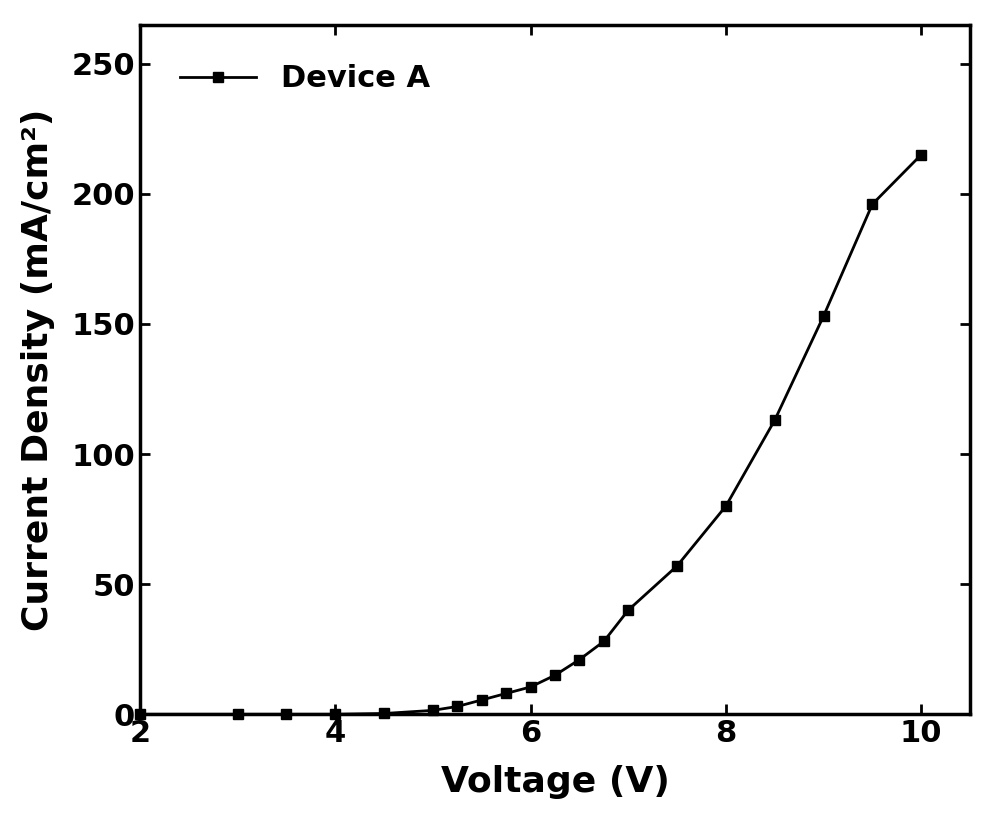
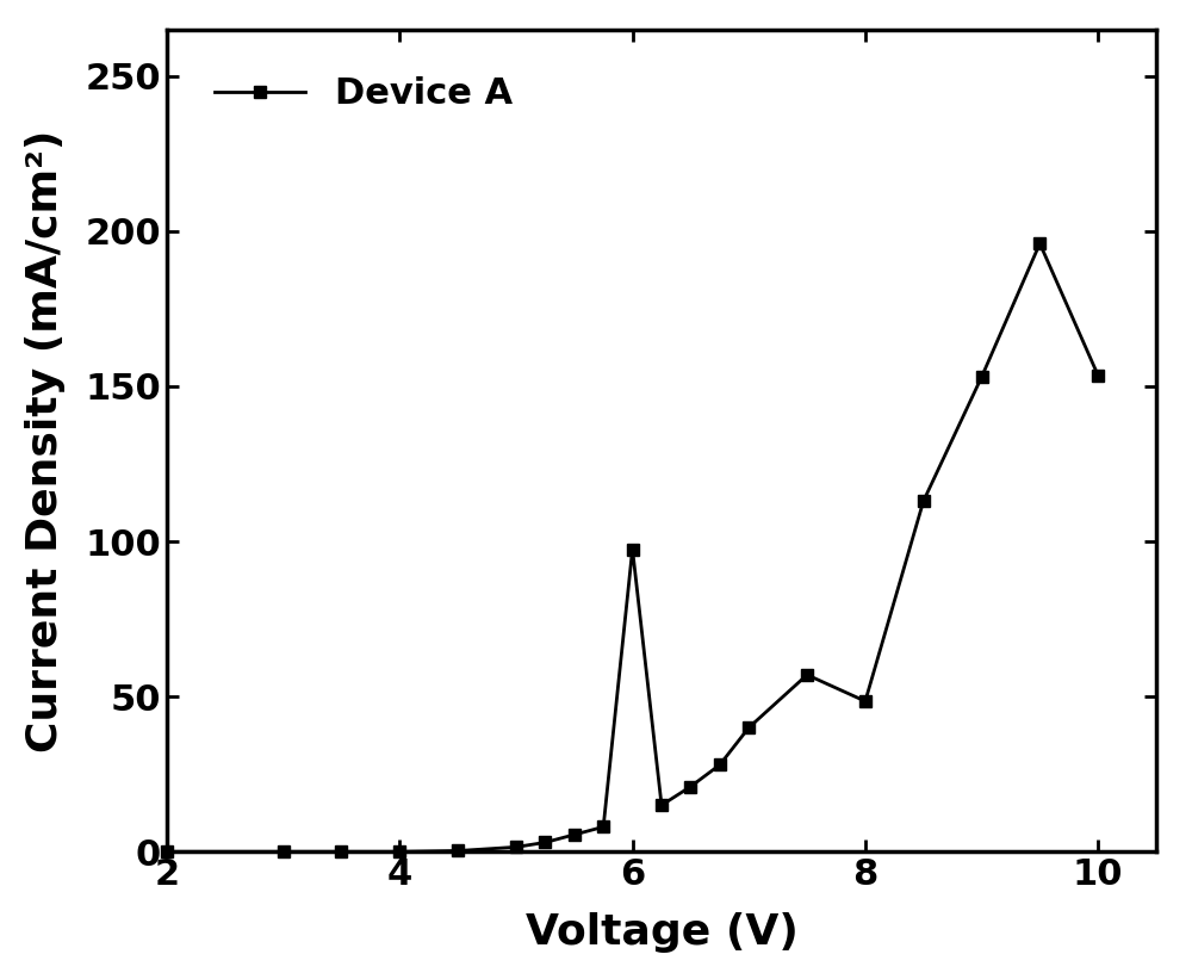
6: 10.5 -> 97.5
8: 80.0 -> 48.5
10: 215.0 -> 153.5
